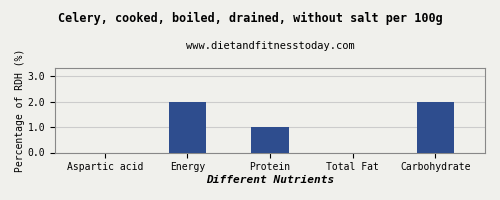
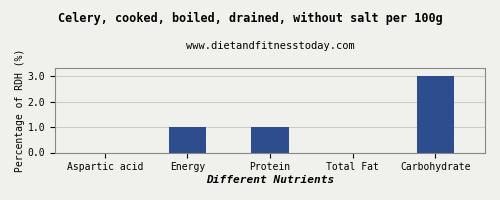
Energy: 2 -> 1
Carbohydrate: 2 -> 3
